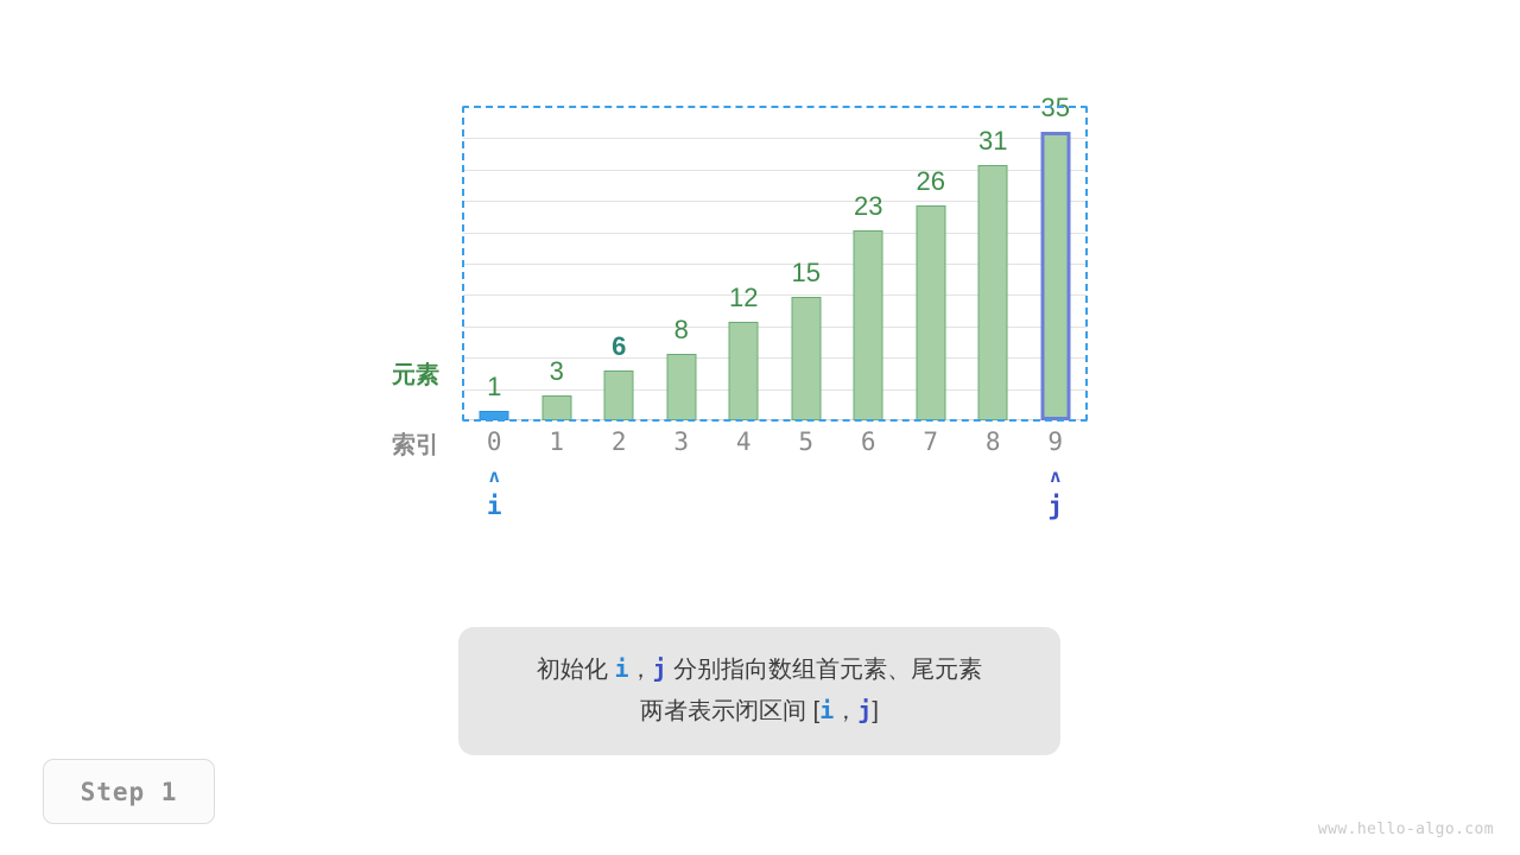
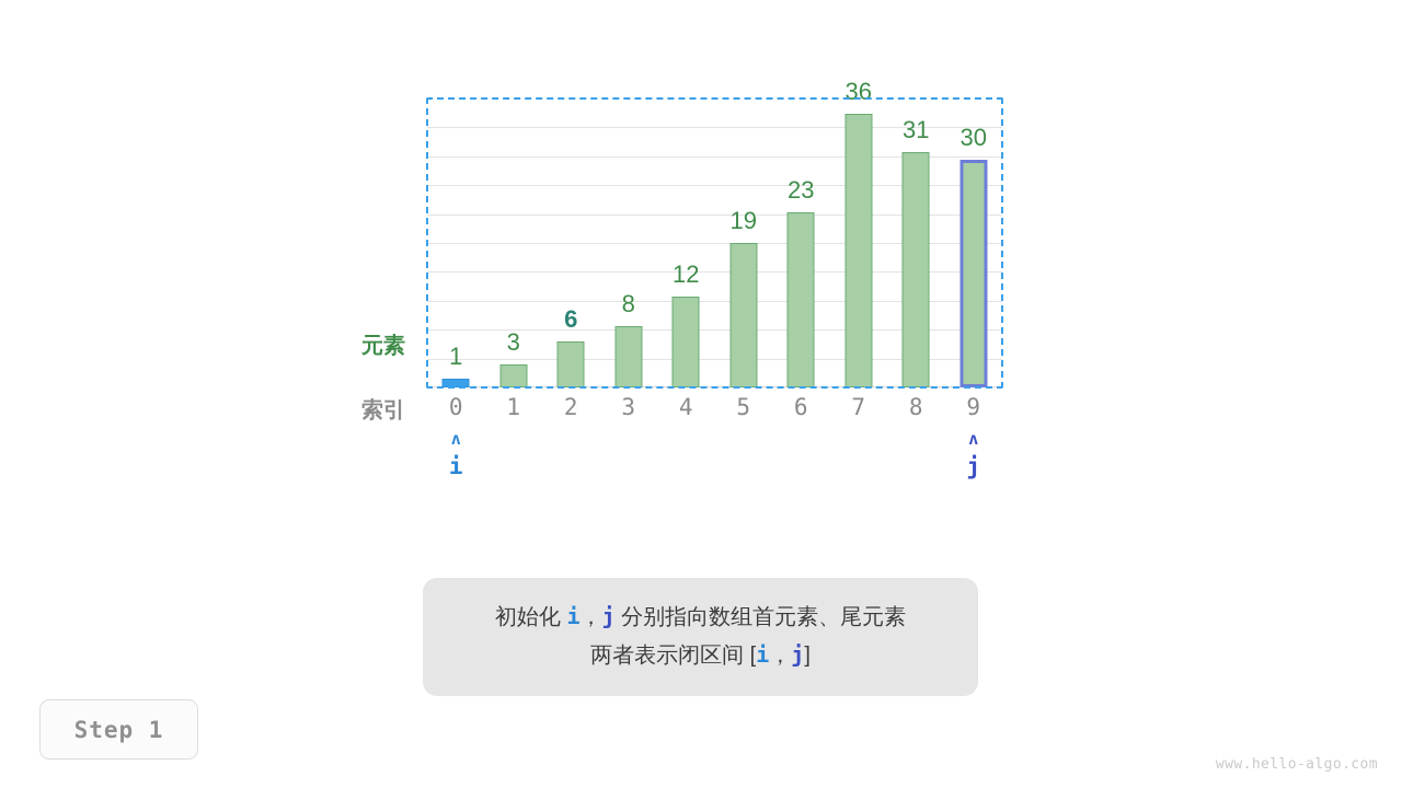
5: 15 -> 19
7: 26 -> 36
9: 35 -> 30
